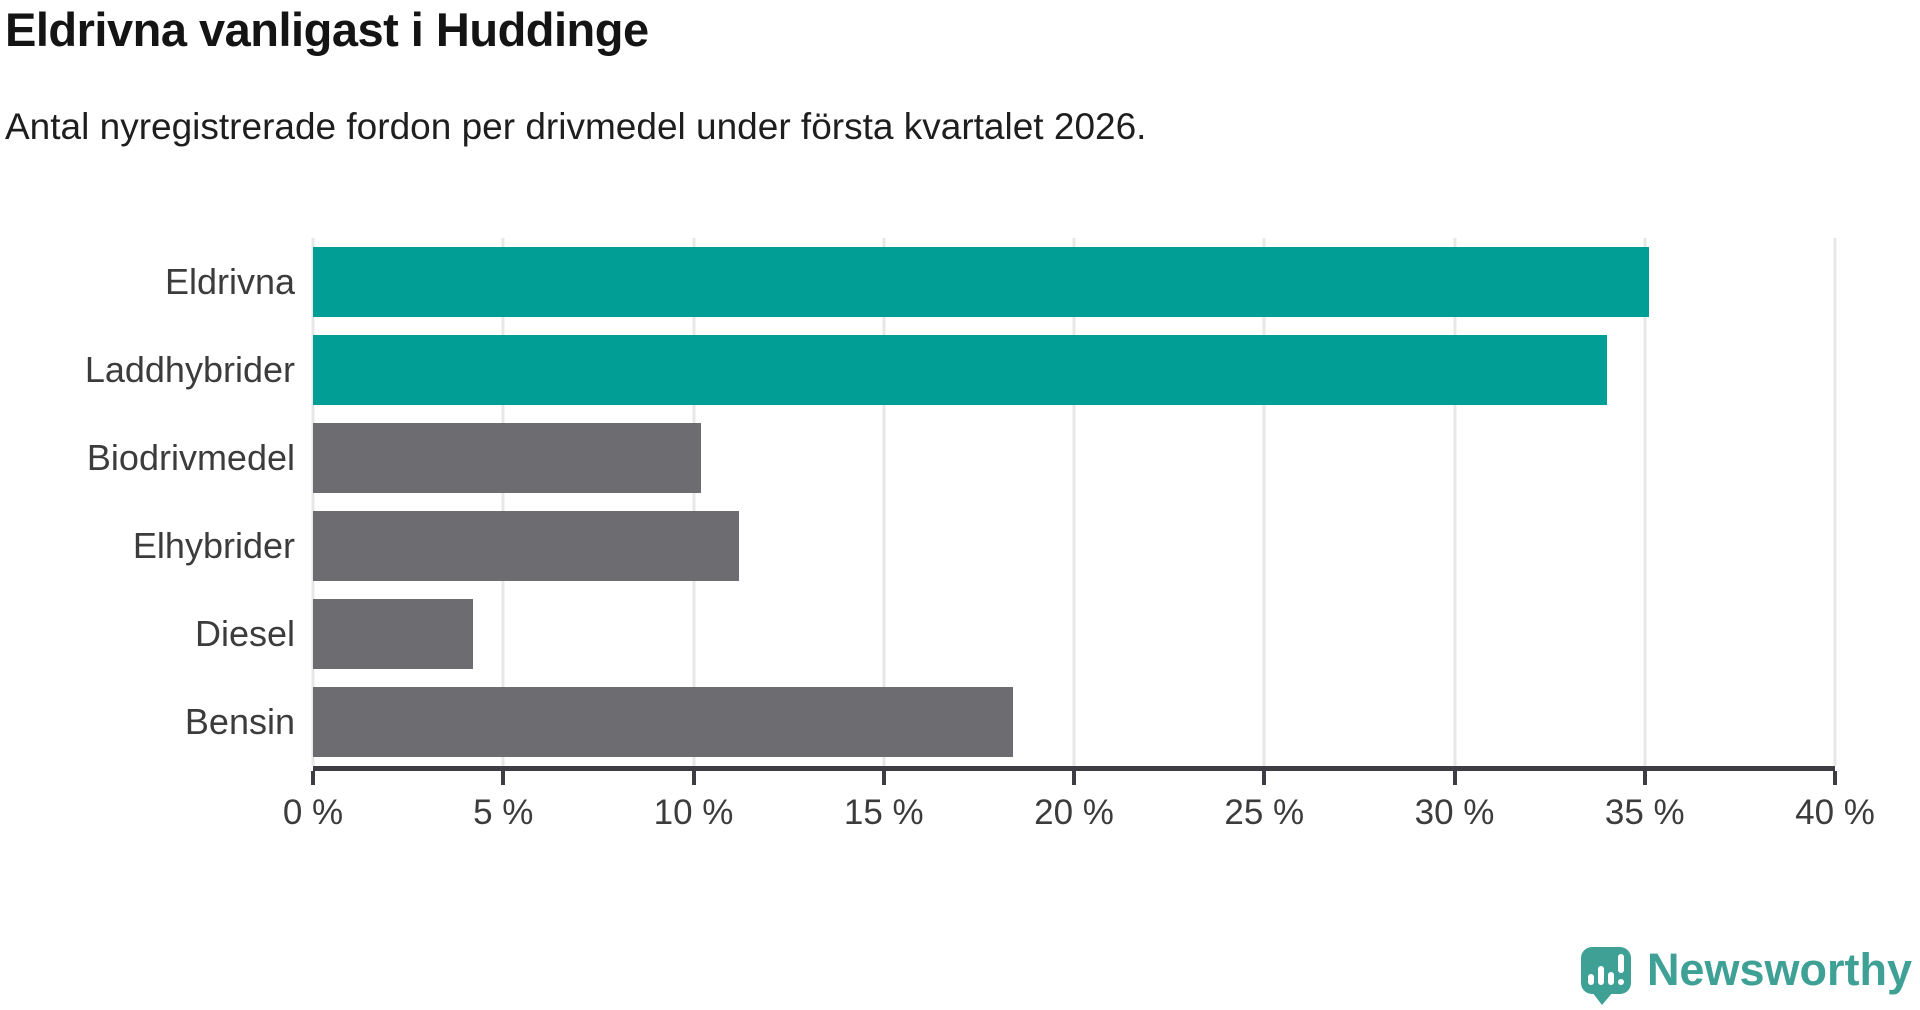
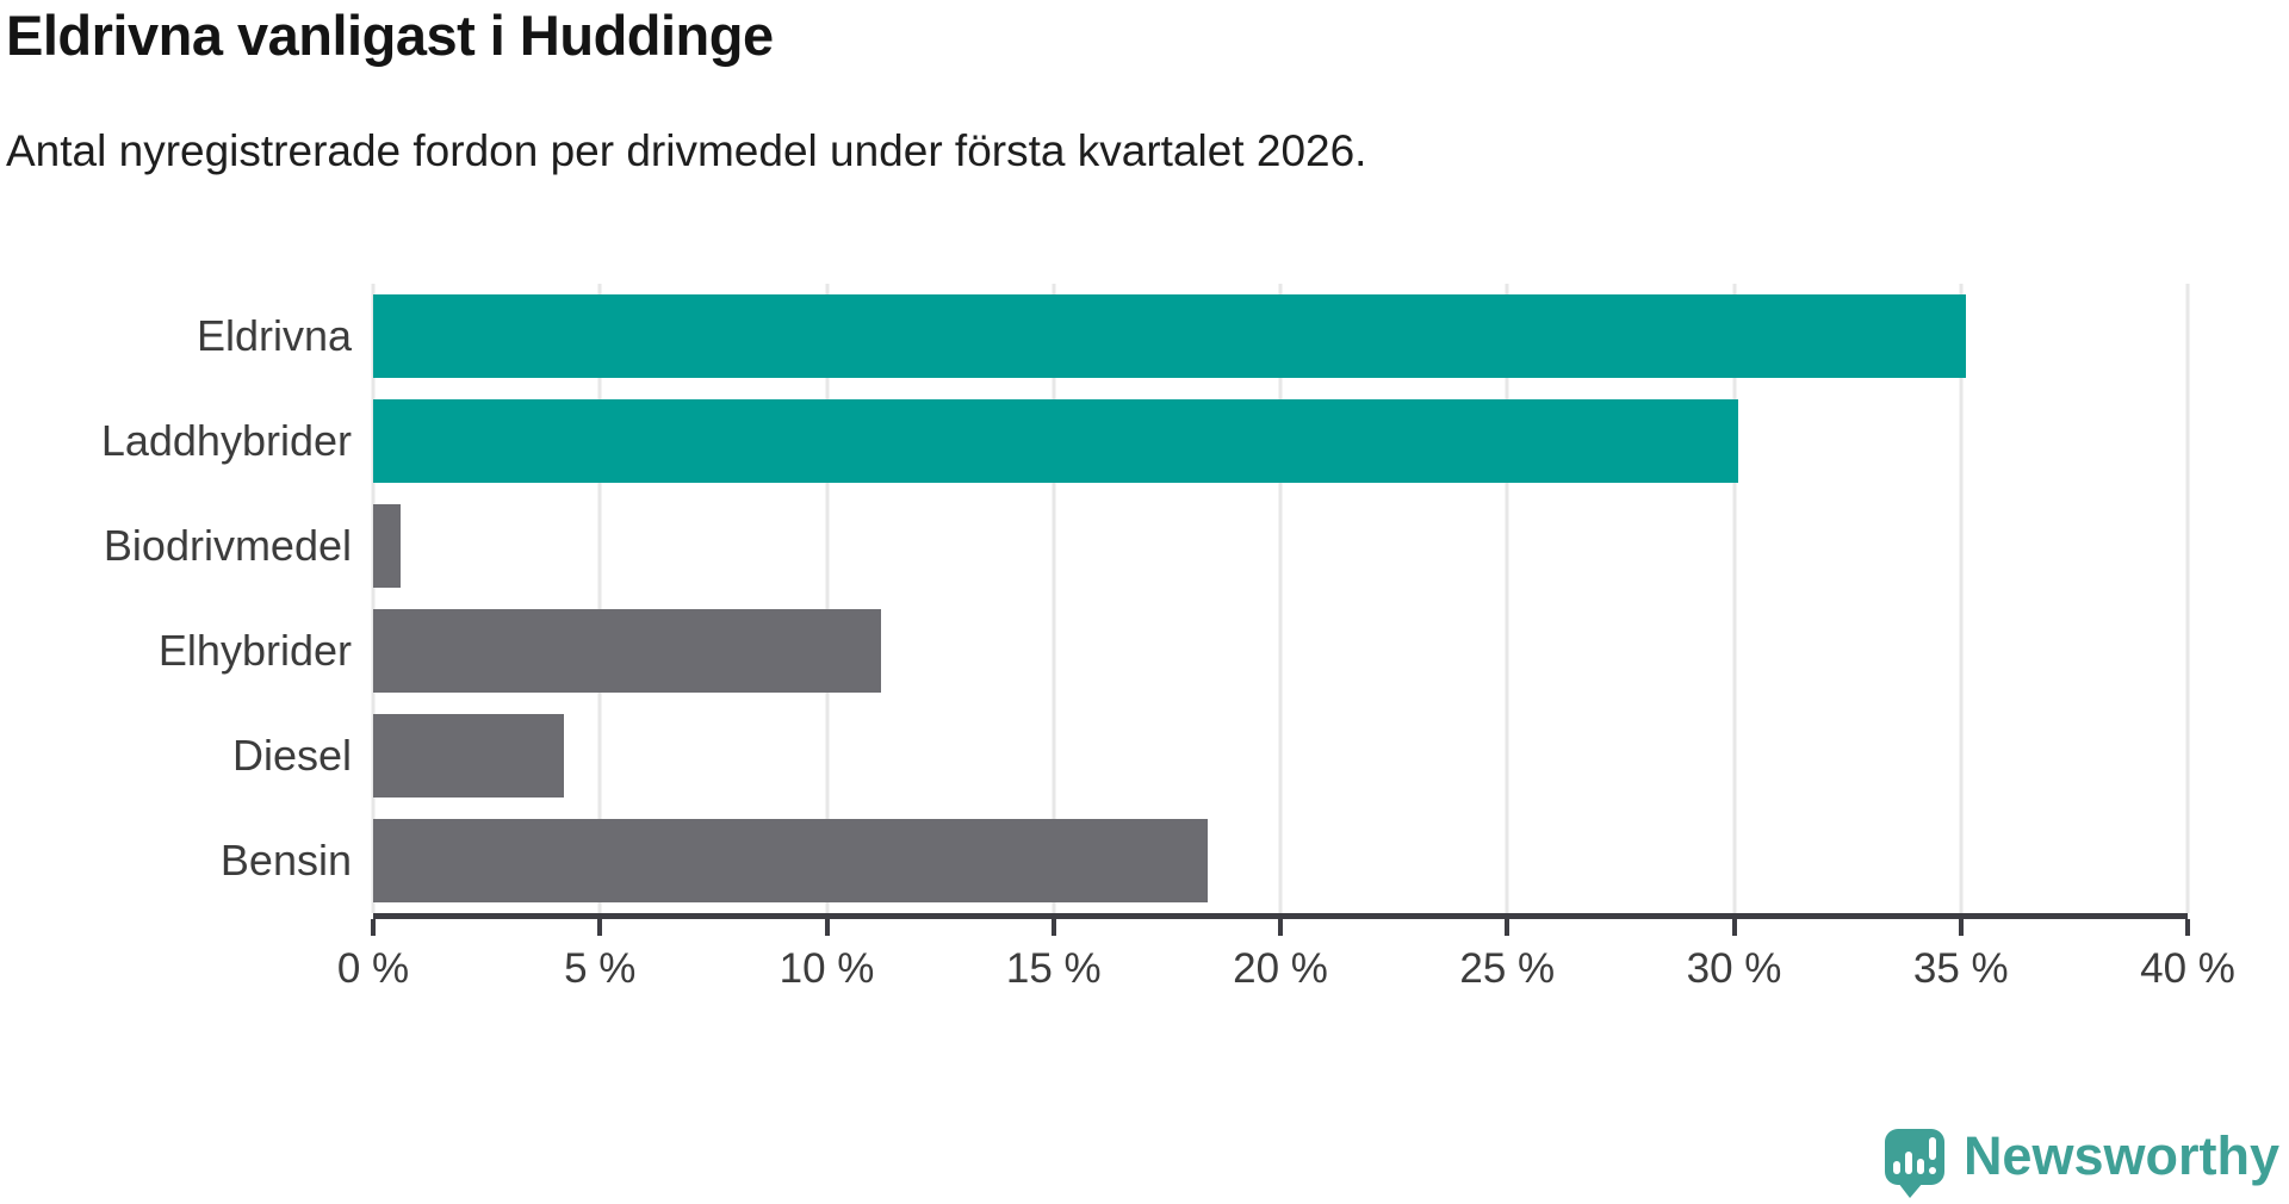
Laddhybrider: 34.0% -> 30.1%
Biodrivmedel: 10.2% -> 0.6%
